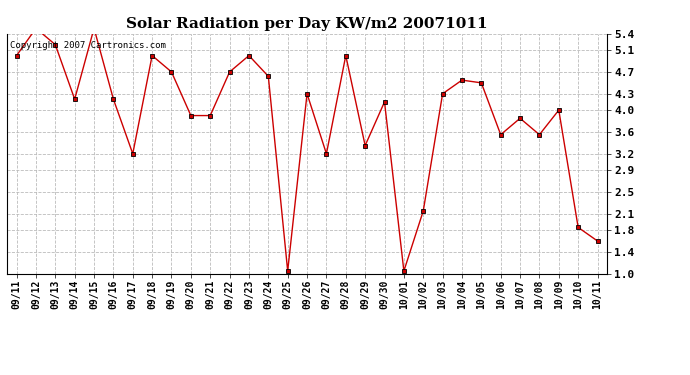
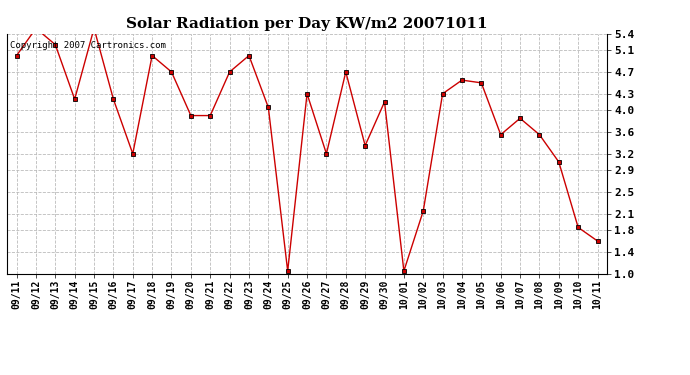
09/24: 4.62 -> 4.05
09/28: 5.00 -> 4.70
10/09: 4.00 -> 3.05
